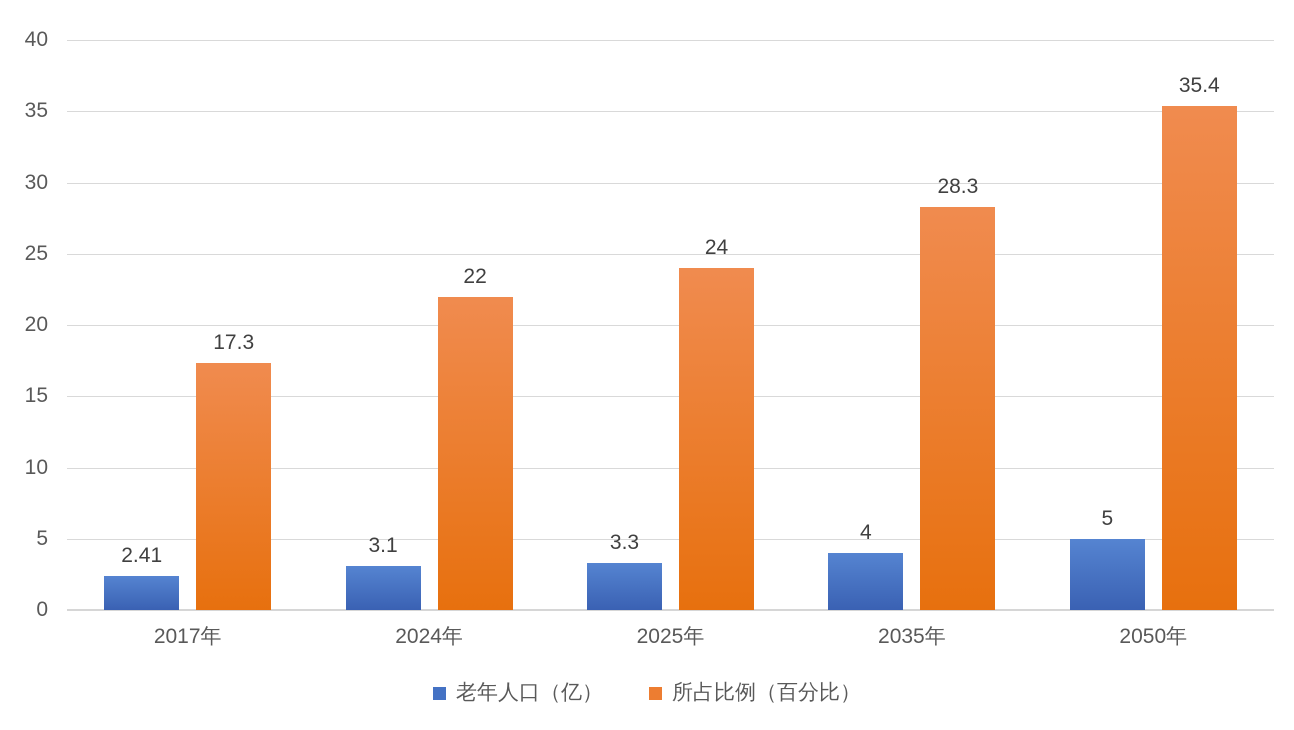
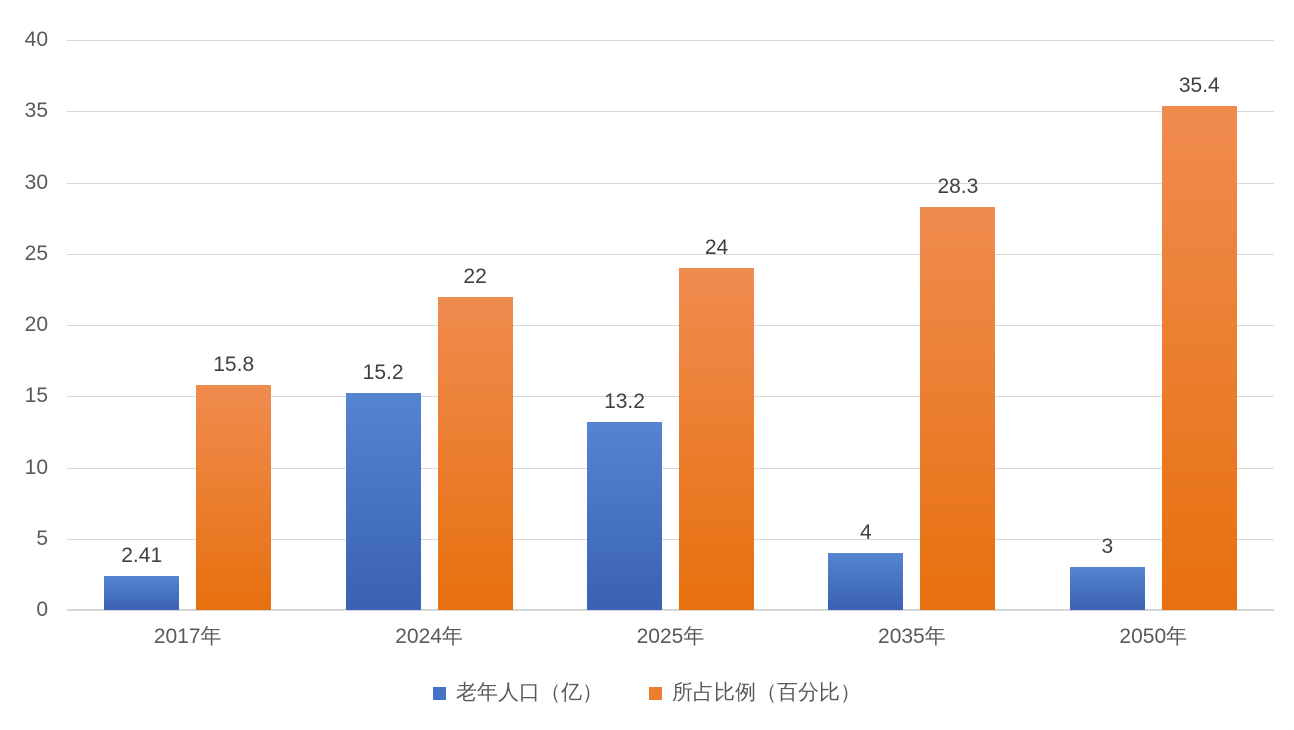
所占比例（百分比）/2017年: 17.3 -> 15.8
老年人口（亿）/2024年: 3.1 -> 15.2
老年人口（亿）/2025年: 3.3 -> 13.2
老年人口（亿）/2050年: 5 -> 3
